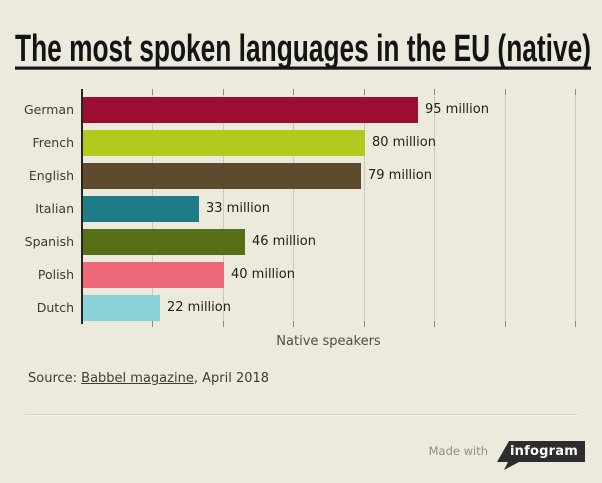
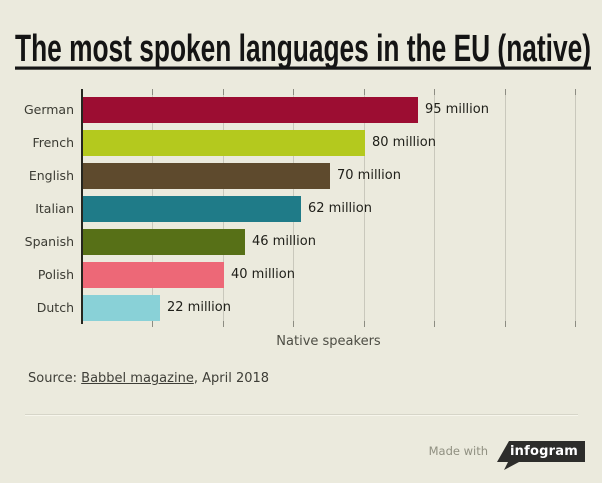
English: 79 -> 70
Italian: 33 -> 62
